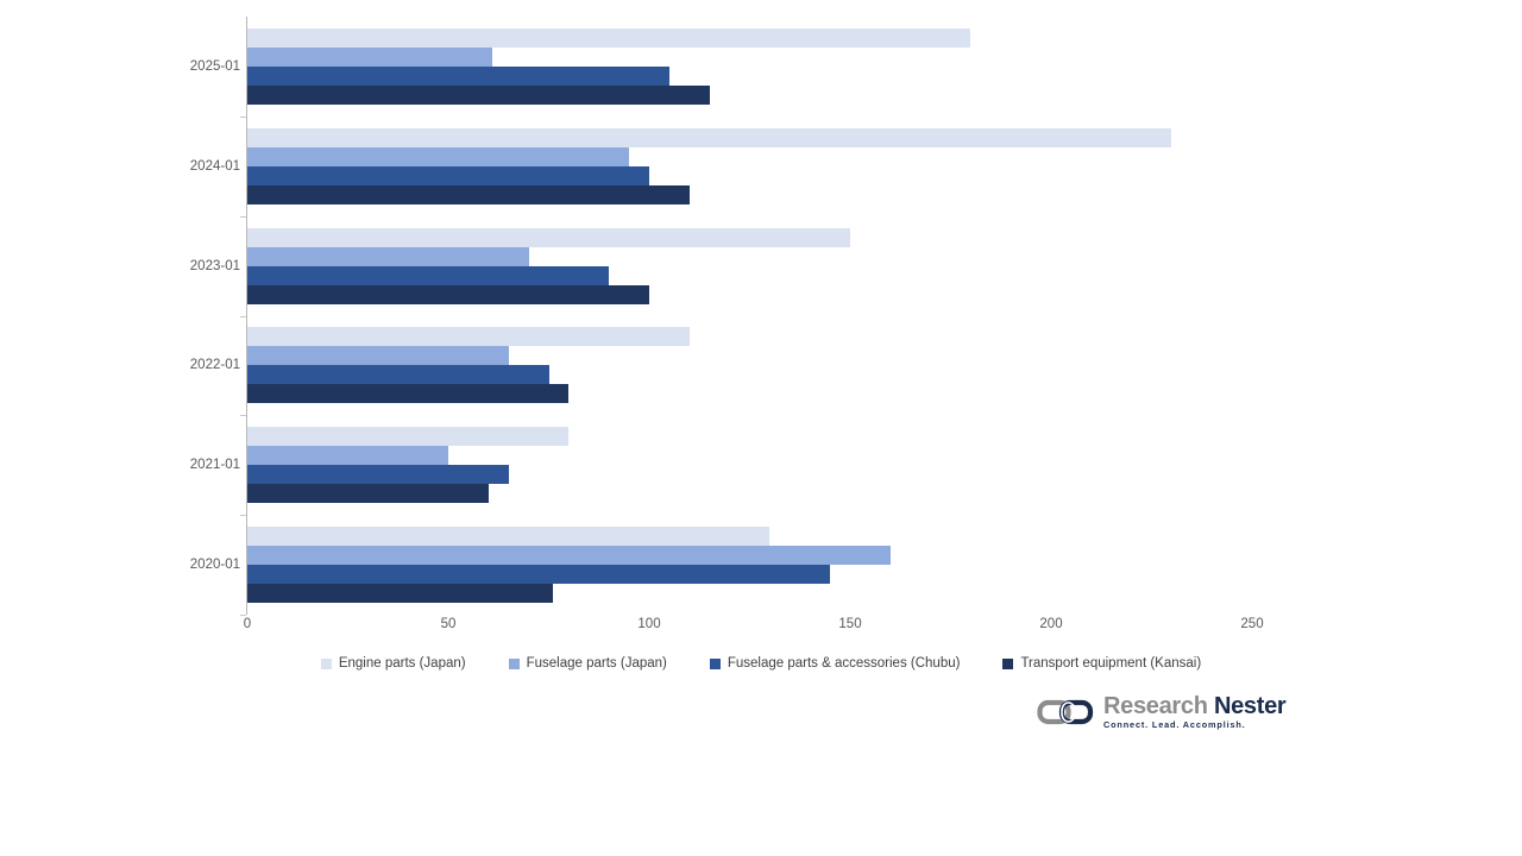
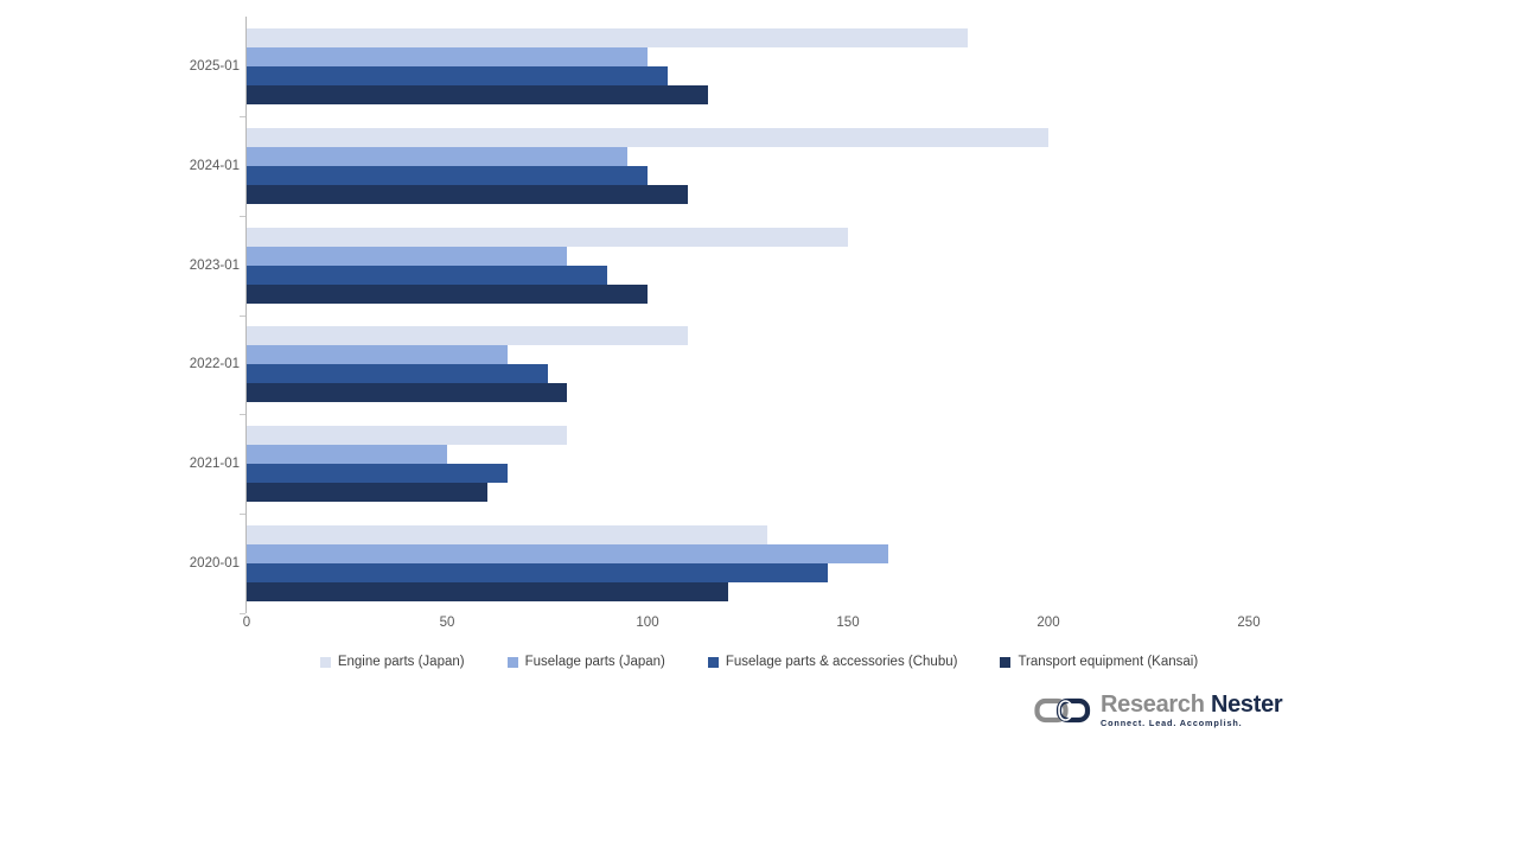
Fuselage parts (Japan)/2025-01: 61 -> 100
Engine parts (Japan)/2024-01: 230 -> 200
Fuselage parts (Japan)/2023-01: 70 -> 80
Transport equipment (Kansai)/2020-01: 76 -> 120
